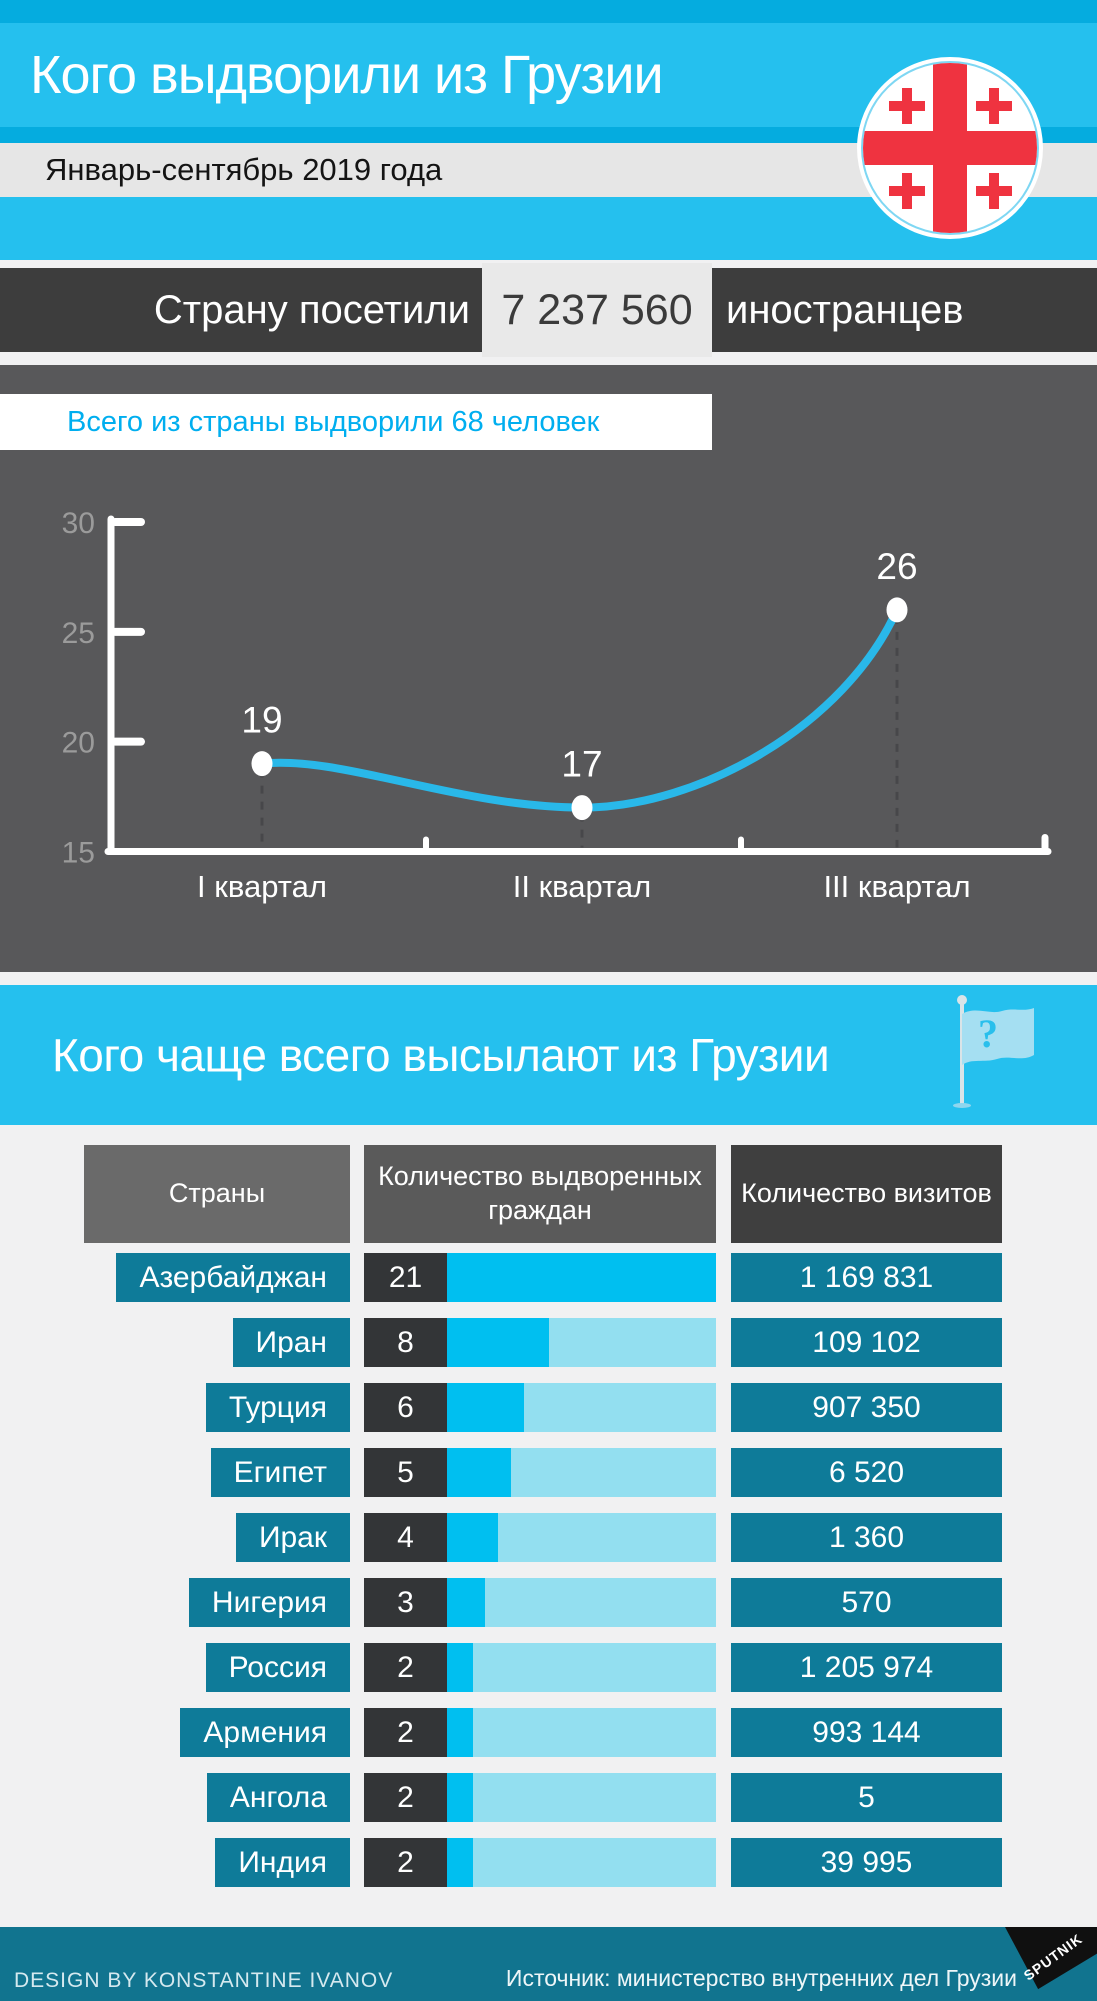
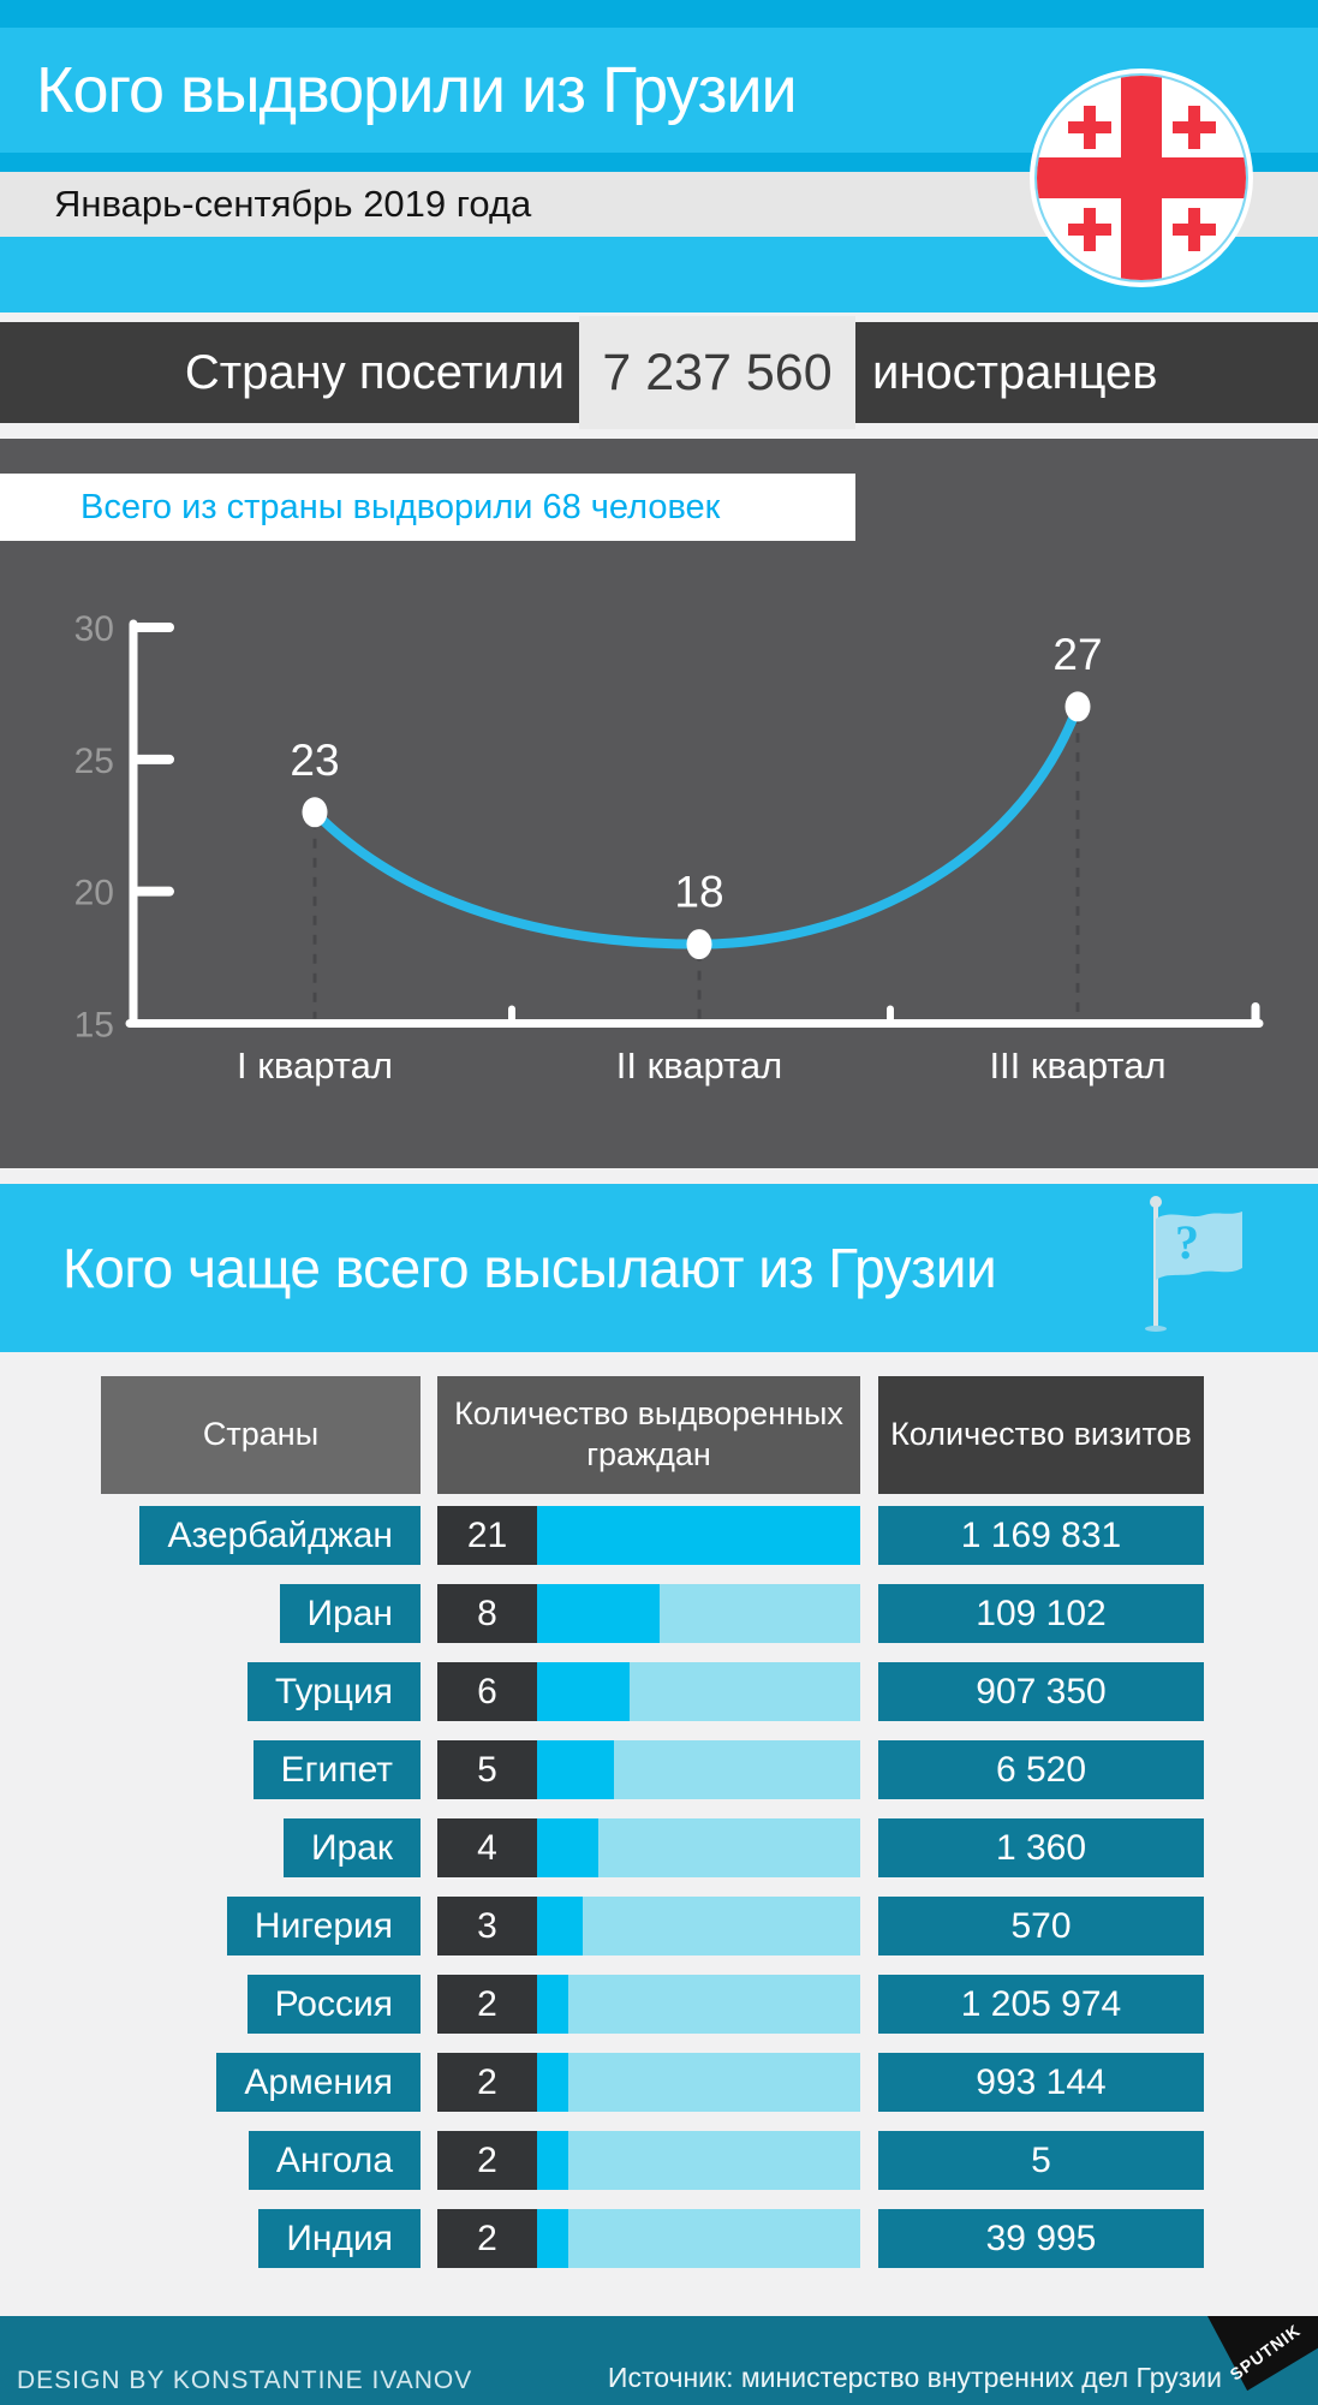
Всего из страны выдворили 68 человек/I квартал: 19 -> 23
Всего из страны выдворили 68 человек/II квартал: 17 -> 18
Всего из страны выдворили 68 человек/III квартал: 26 -> 27
